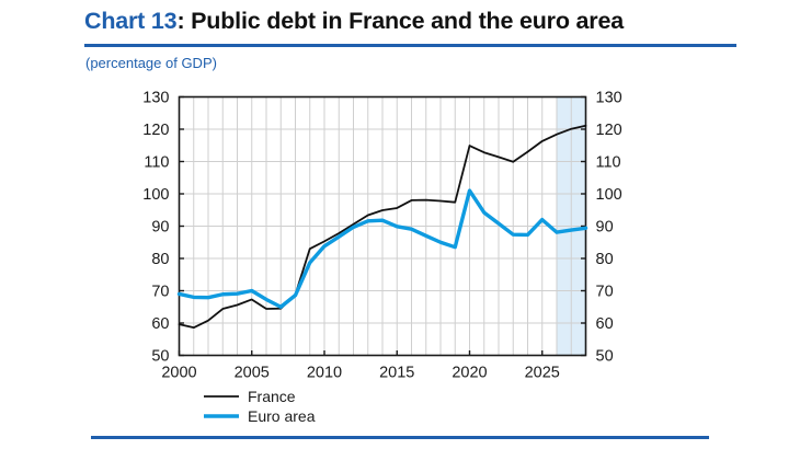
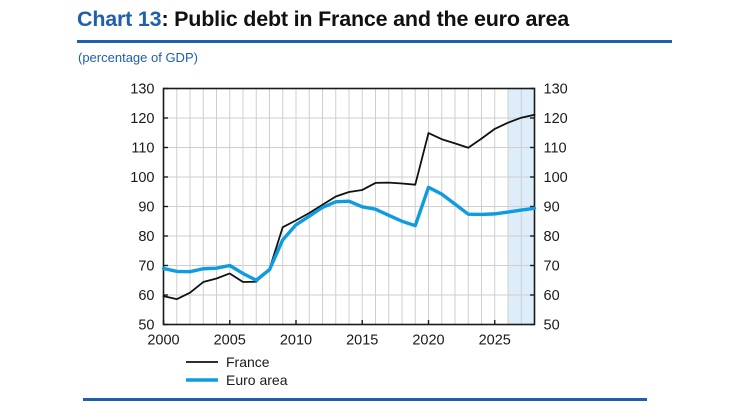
Euro area/2020: 101 -> 96
Euro area/2025: 92 -> 88
